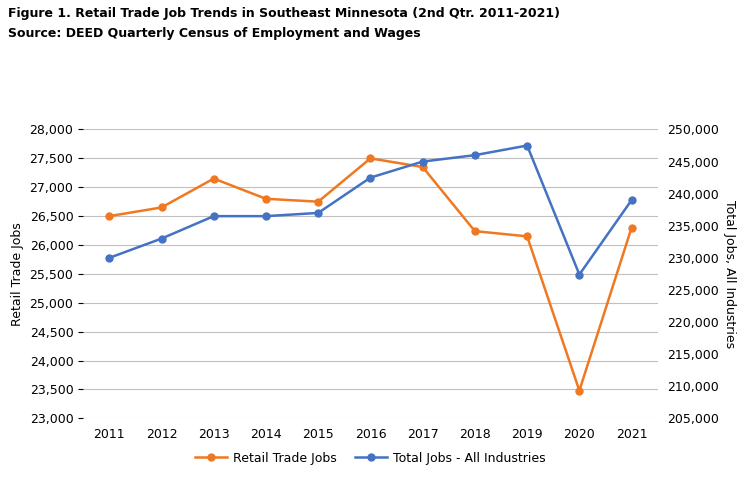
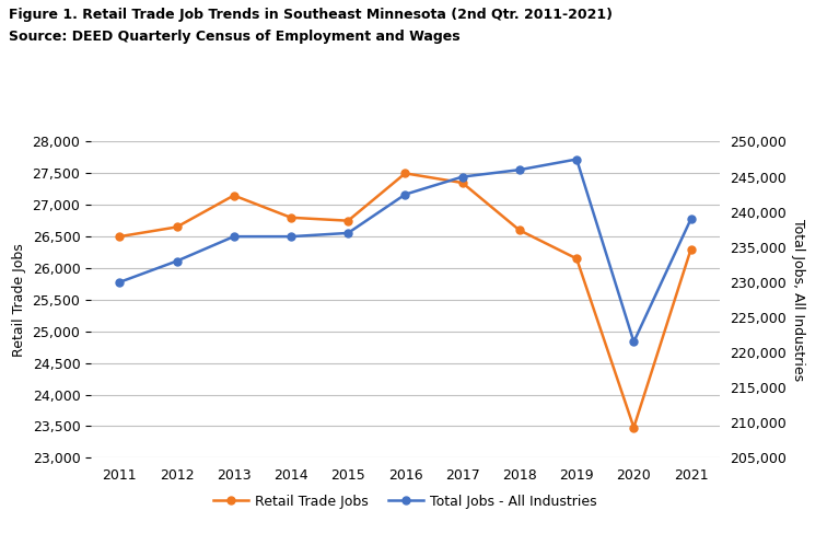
Retail Trade Jobs/2018: 26,240 -> 26,600
Total Jobs - All Industries/2020: 227,400 -> 221,500
